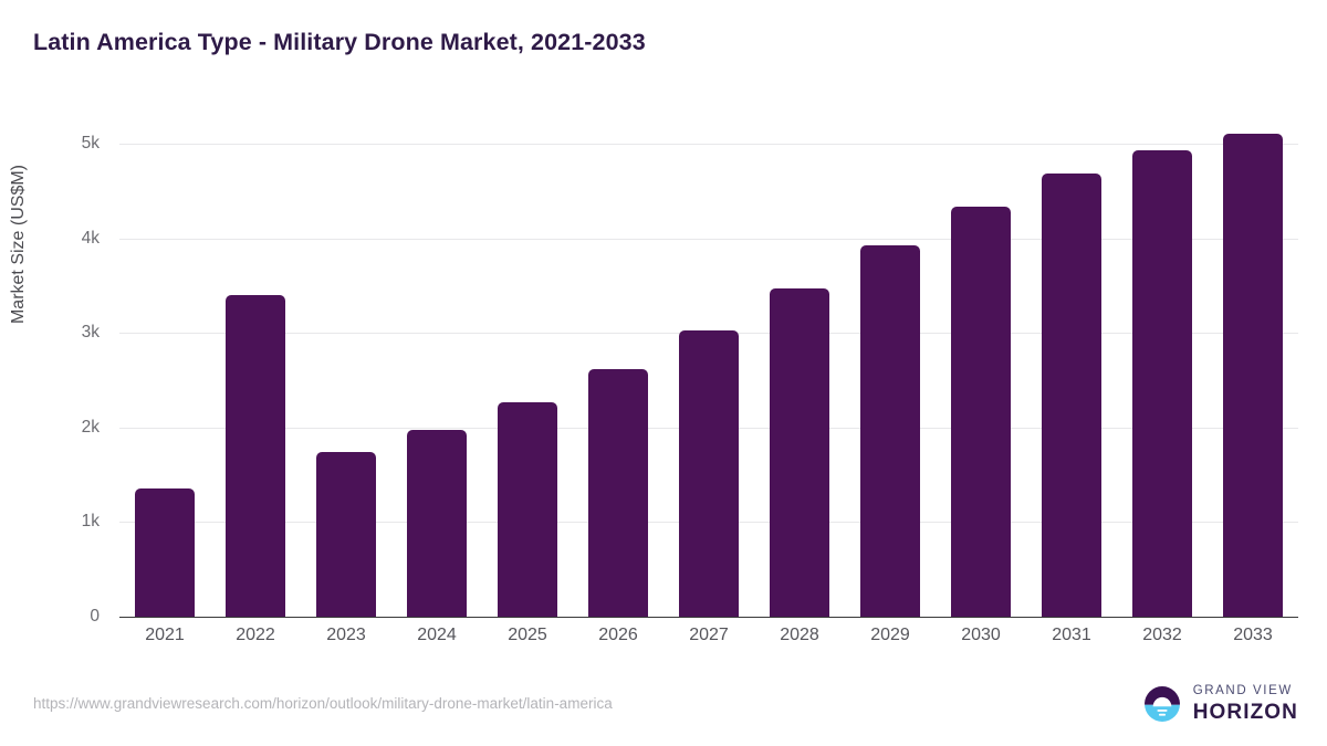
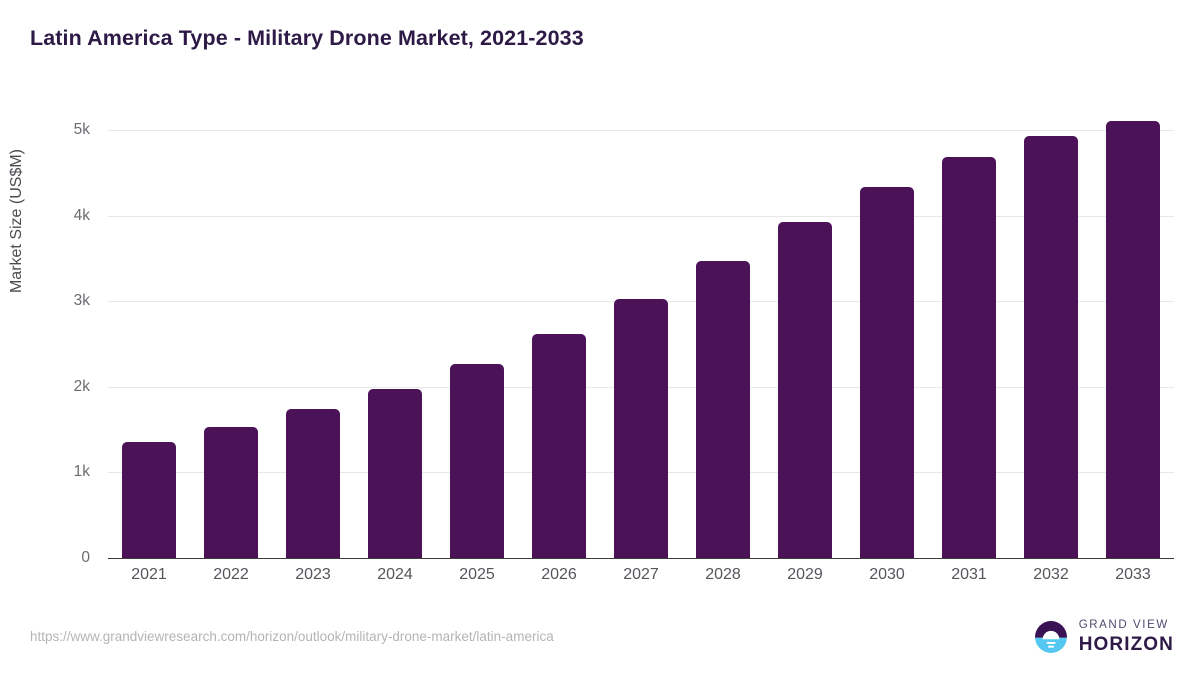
2022: 3.4k -> 1.5k
